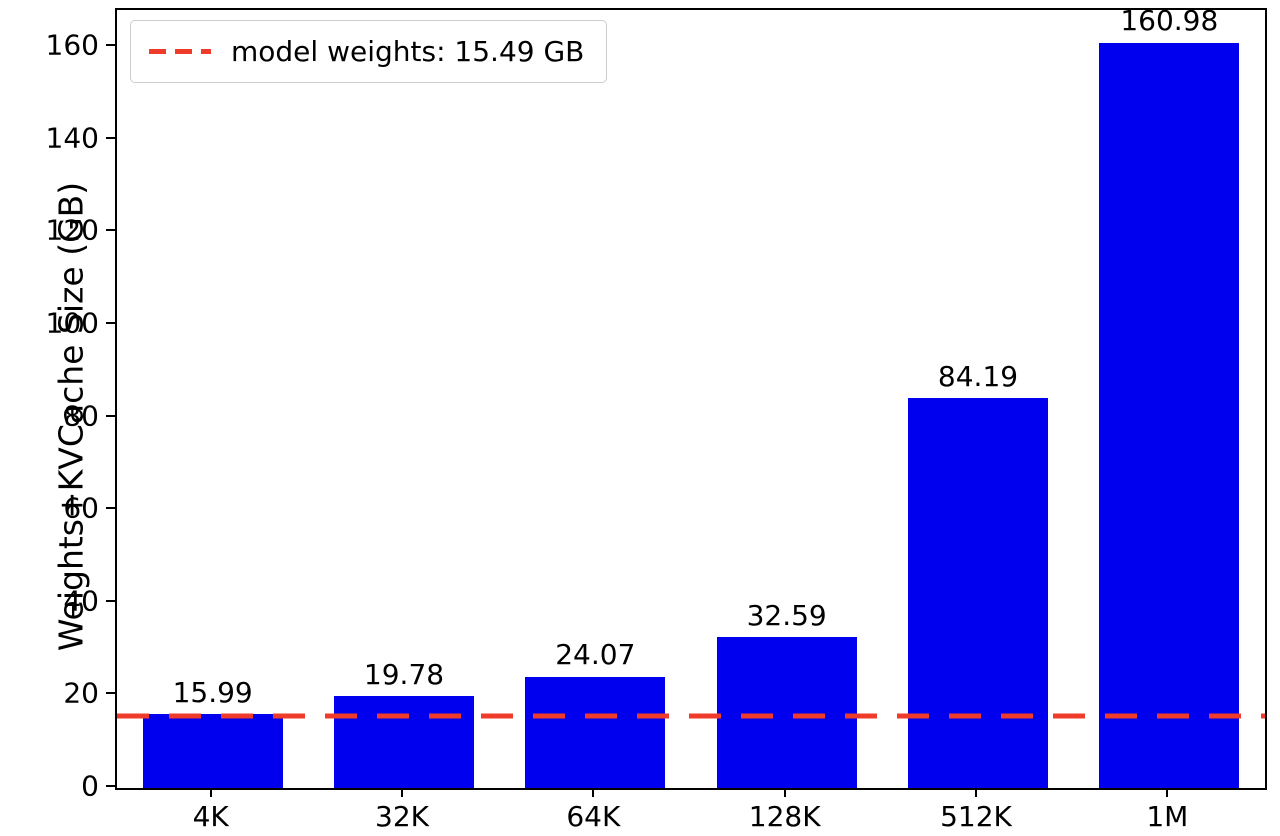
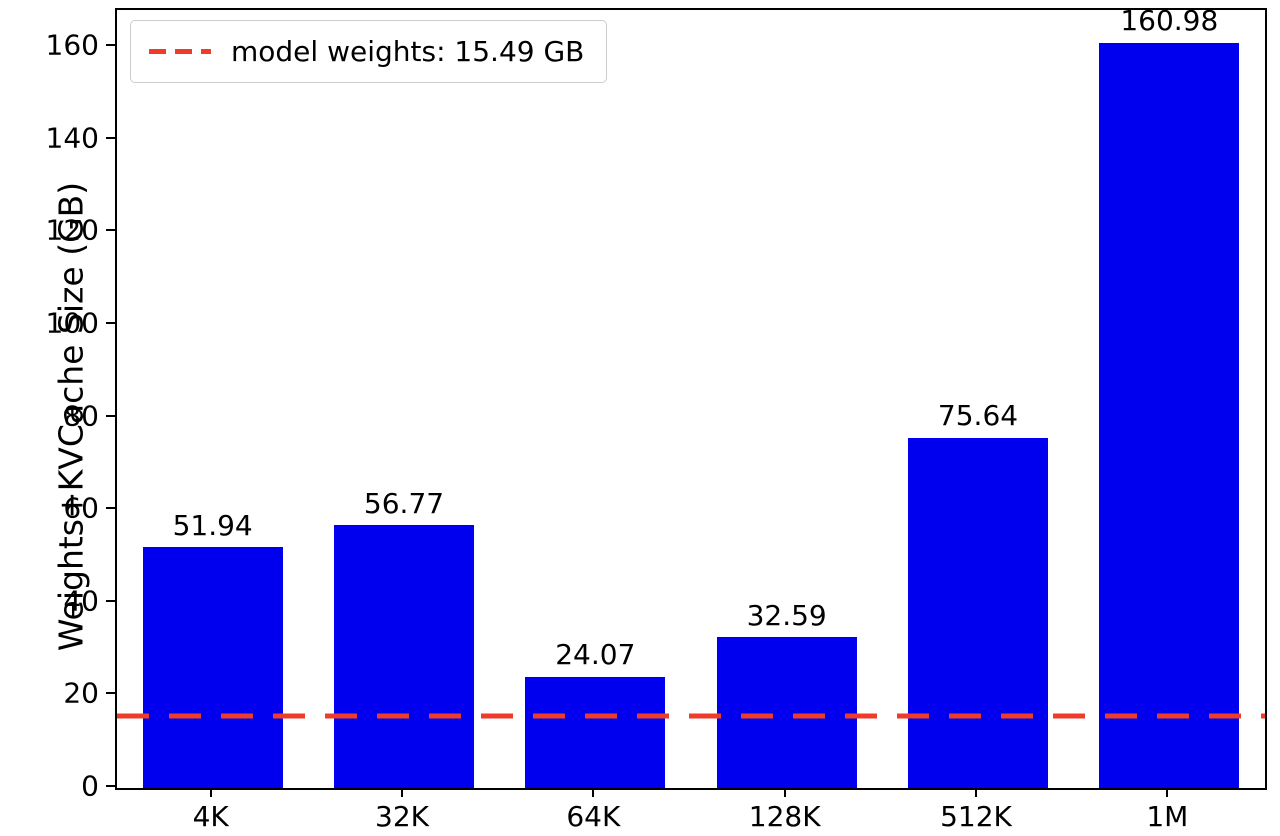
4K: 15.99 -> 51.94
32K: 19.78 -> 56.77
512K: 84.19 -> 75.64
